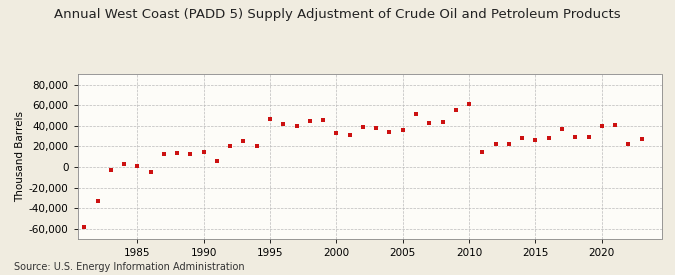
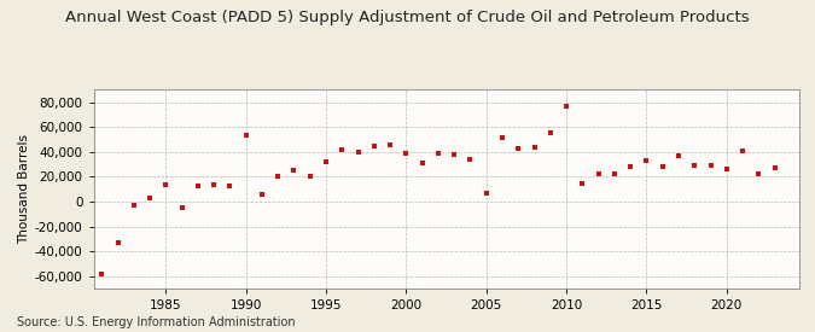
1985: 1,000 -> 14,000
1990: 15,000 -> 53,000
1995: 47,000 -> 32,000
2000: 33,000 -> 39,000
2005: 36,000 -> 7,000
2010: 61,000 -> 77,000
2015: 26,000 -> 33,000
2020: 40,000 -> 26,000
